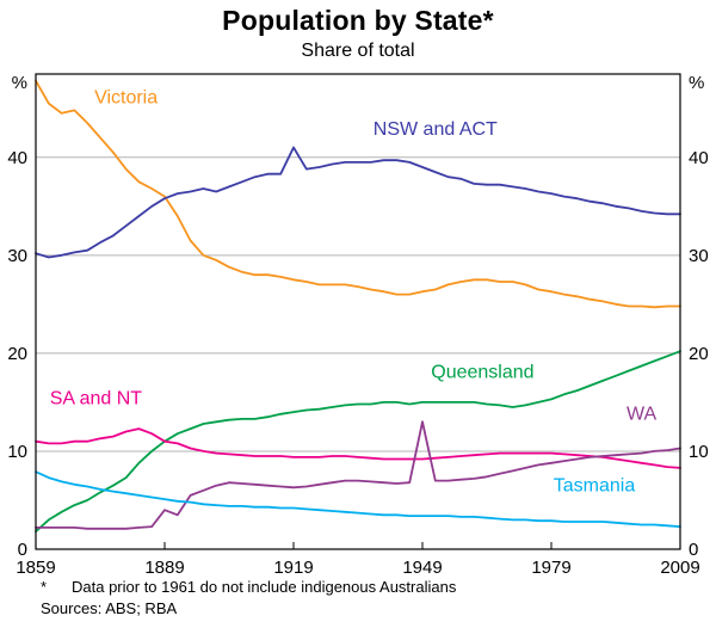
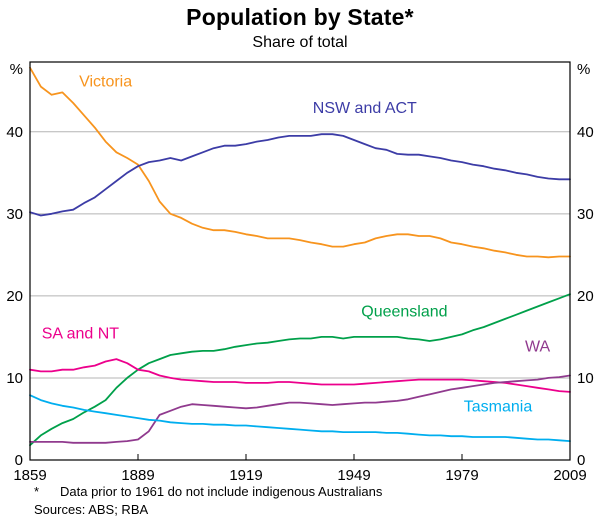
WA/1889: 4 -> 2
NSW and ACT/1919: 41 -> 38
WA/1949: 13 -> 7
